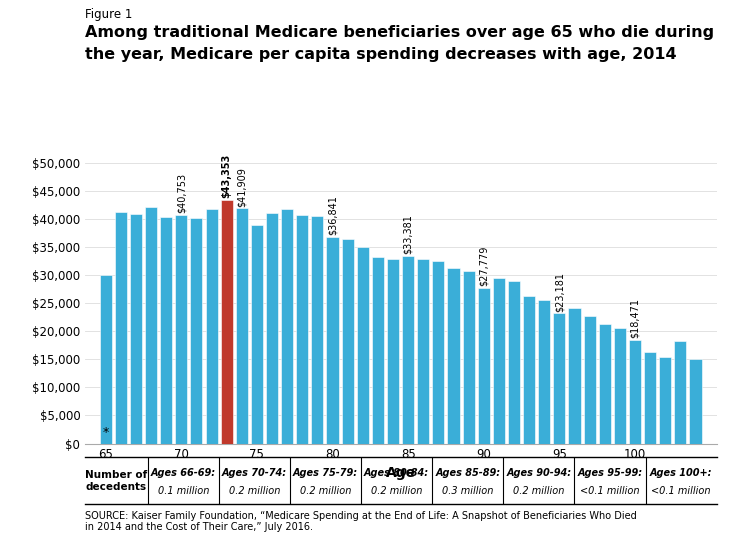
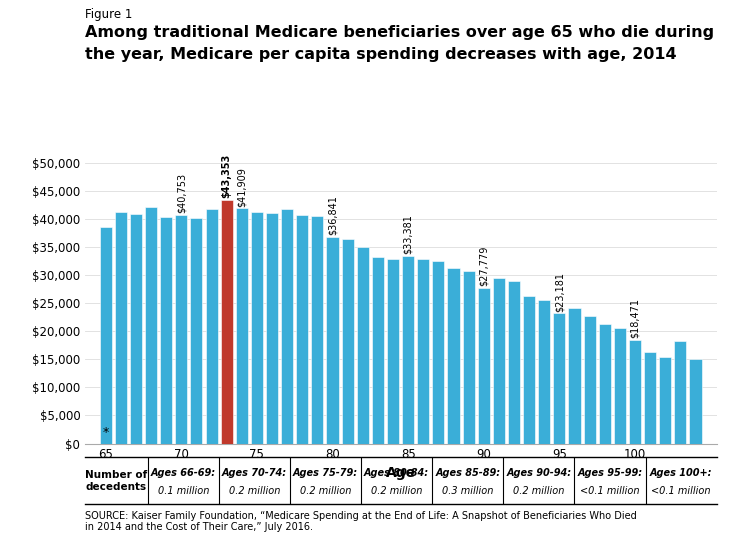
65: $30,000 -> $38,500
75: $39,000 -> $41,200
